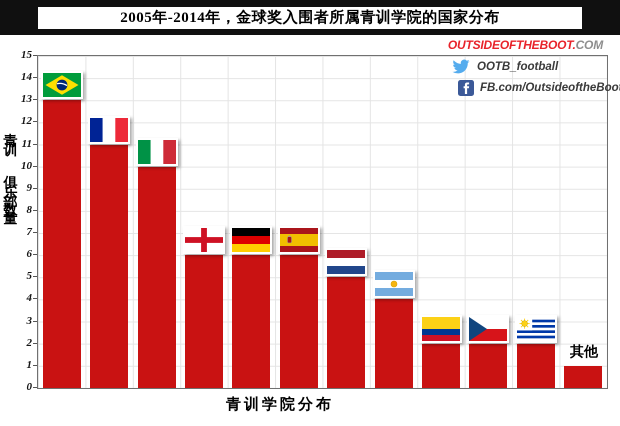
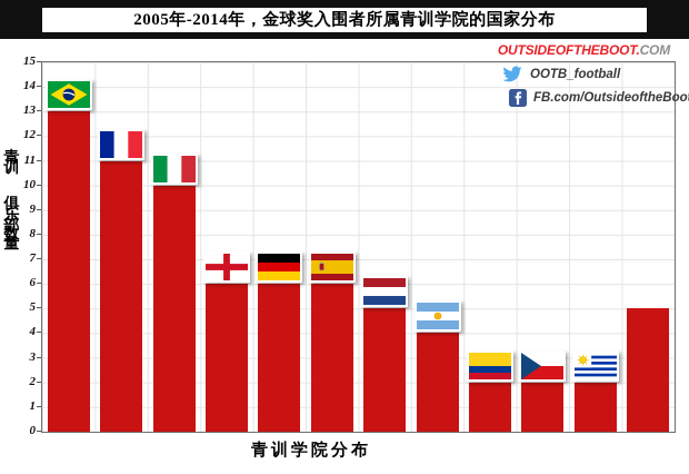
其他: 1 -> 5
